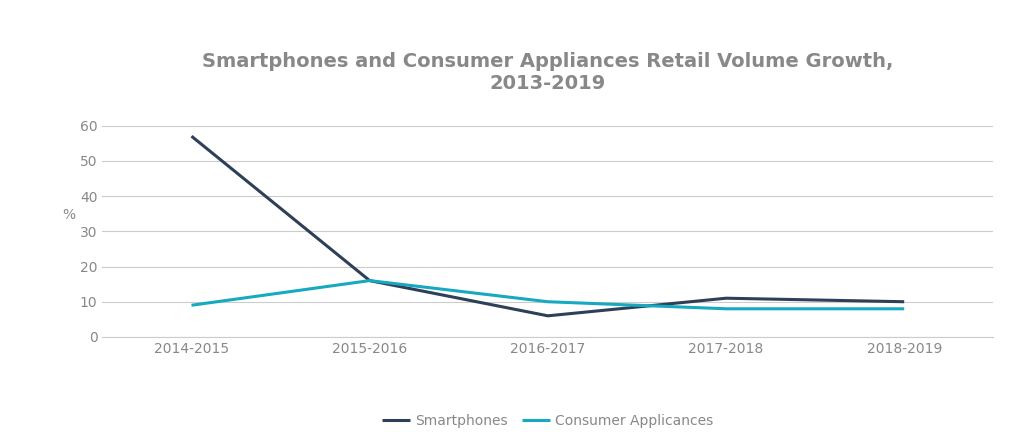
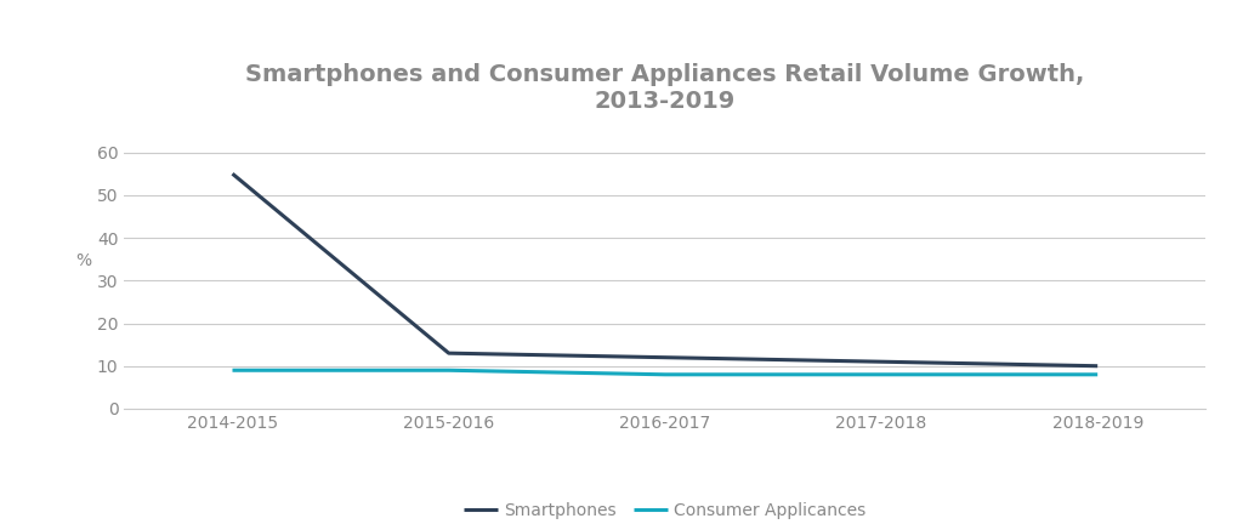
Smartphones/2014-2015: 57 -> 55
Smartphones/2015-2016: 16 -> 13
Consumer Applicances/2015-2016: 16 -> 9
Smartphones/2016-2017: 6 -> 12
Consumer Applicances/2016-2017: 10 -> 8
